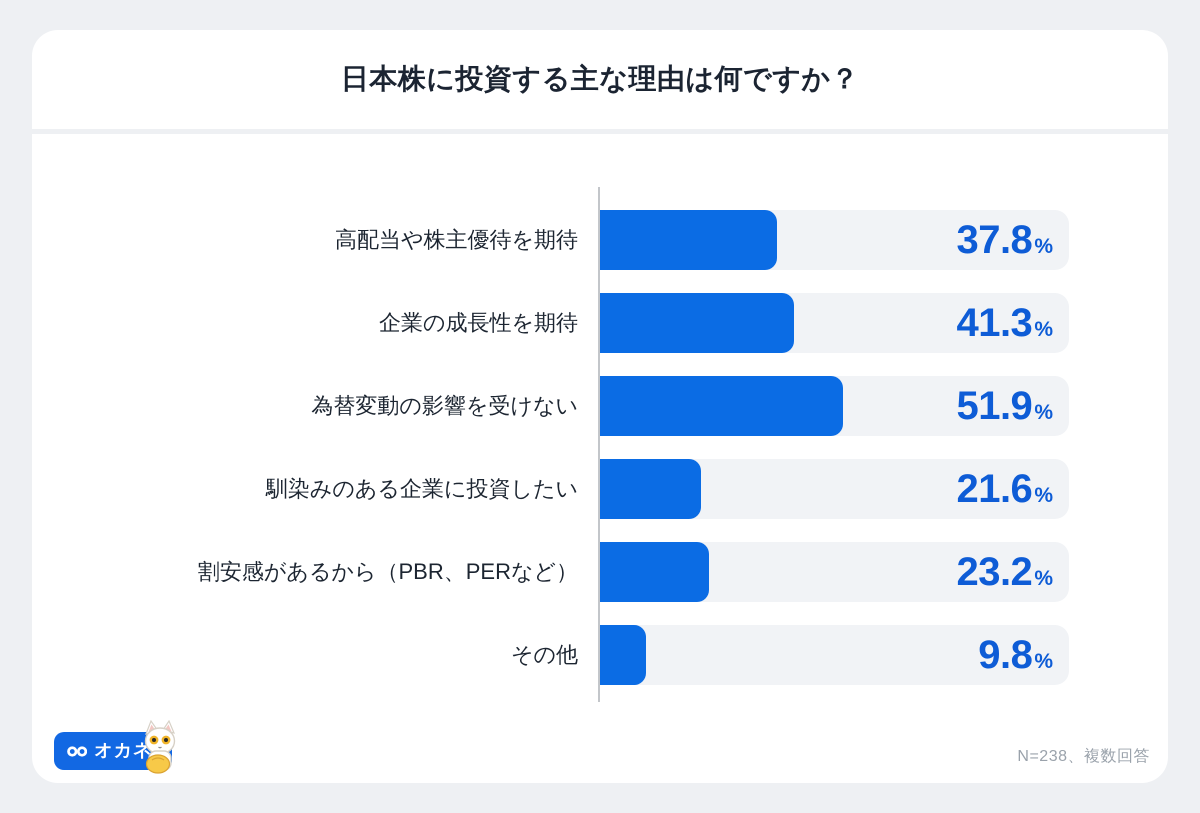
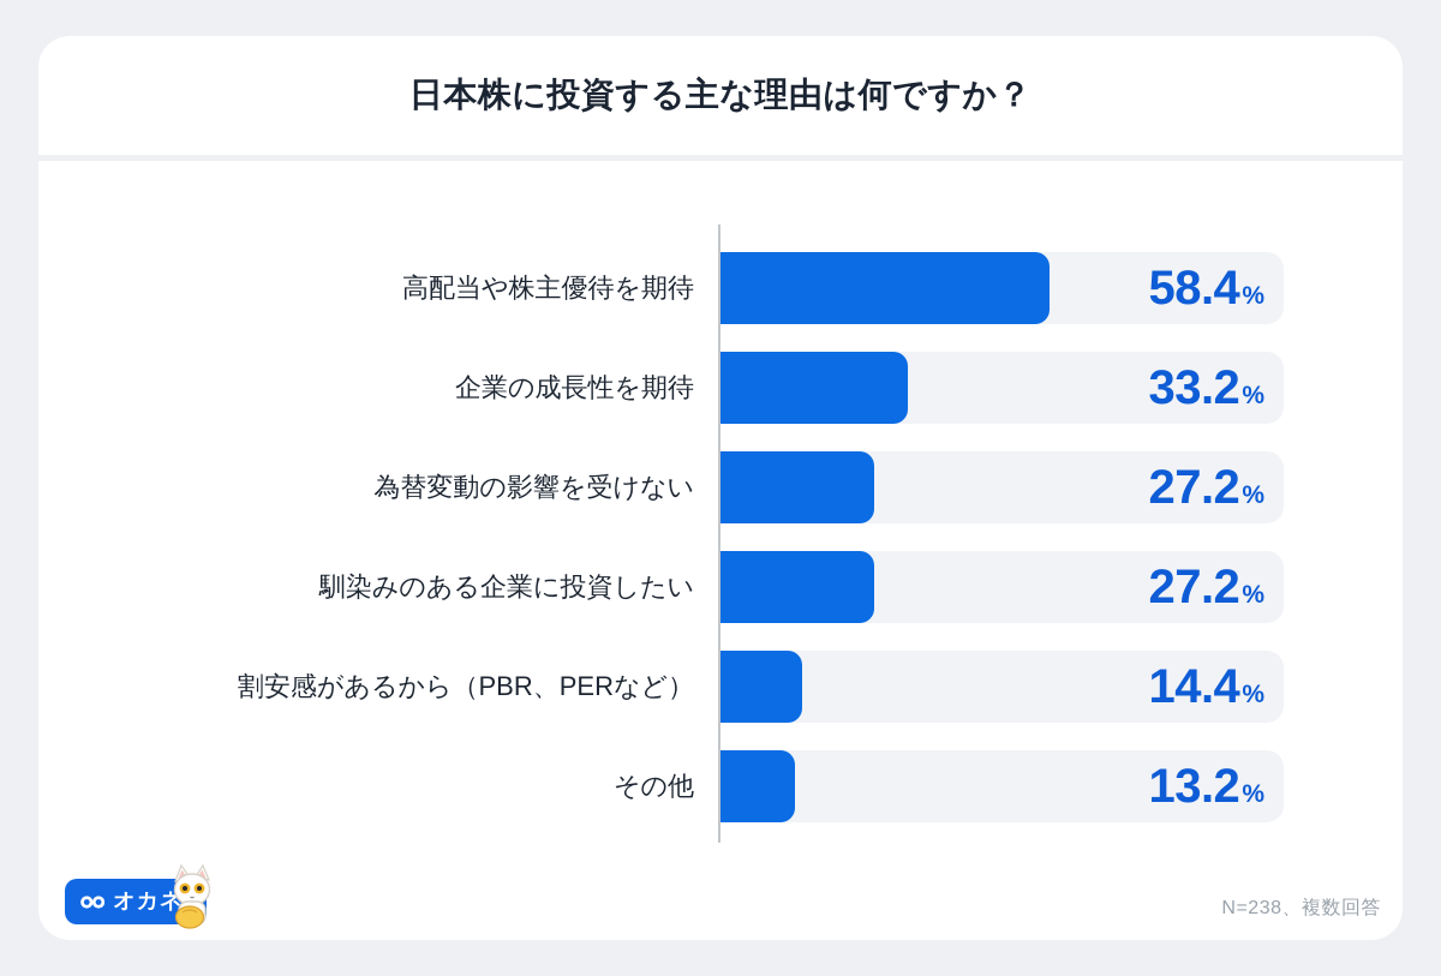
高配当や株主優待を期待: 37.8 -> 58.4
企業の成長性を期待: 41.3 -> 33.2
為替変動の影響を受けない: 51.9 -> 27.2
馴染みのある企業に投資したい: 21.6 -> 27.2
割安感があるから（PBR、PERなど）: 23.2 -> 14.4
その他: 9.8 -> 13.2
